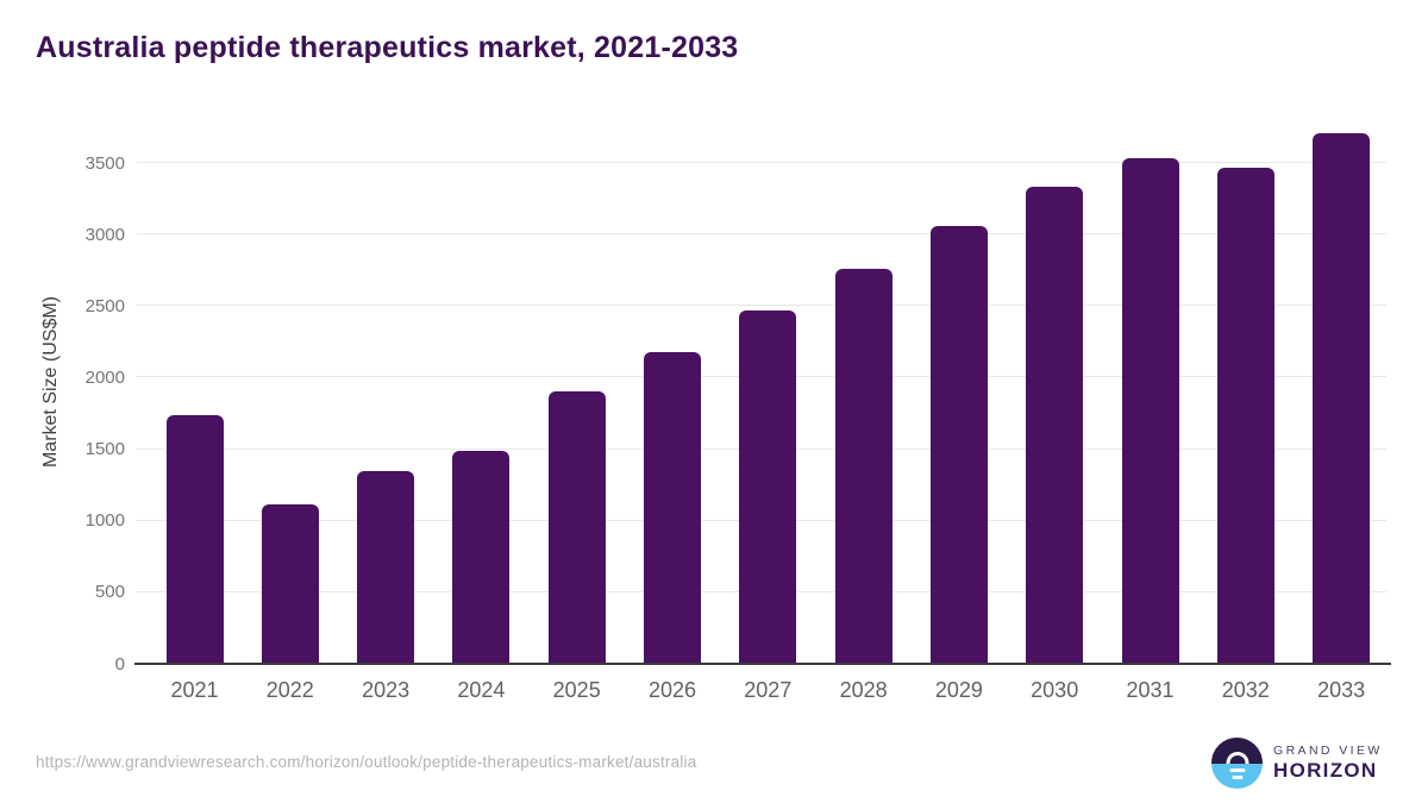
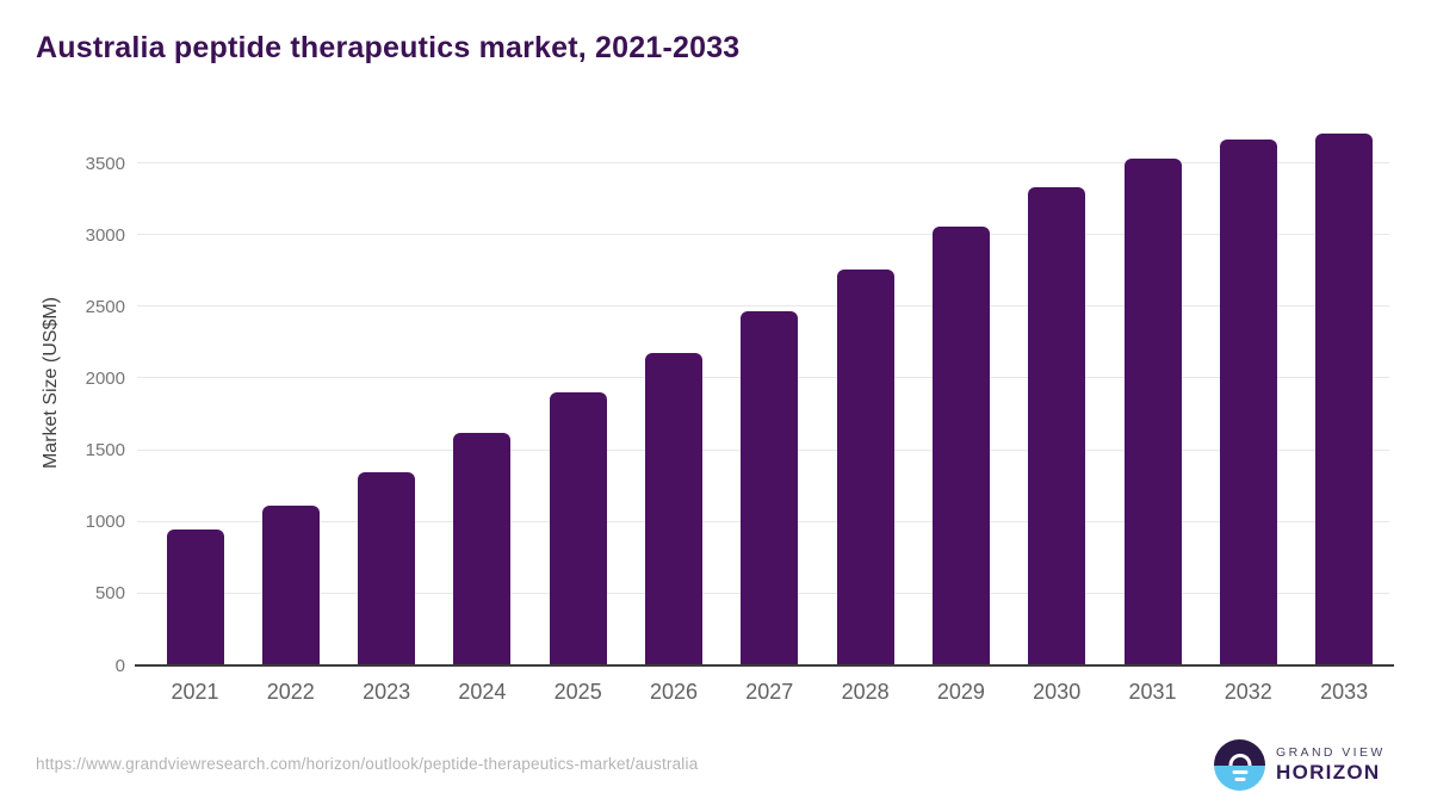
2021: 1740 -> 950
2024: 1490 -> 1620
2032: 3470 -> 3670
